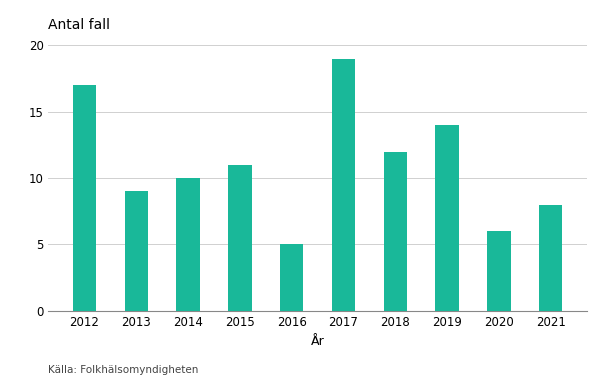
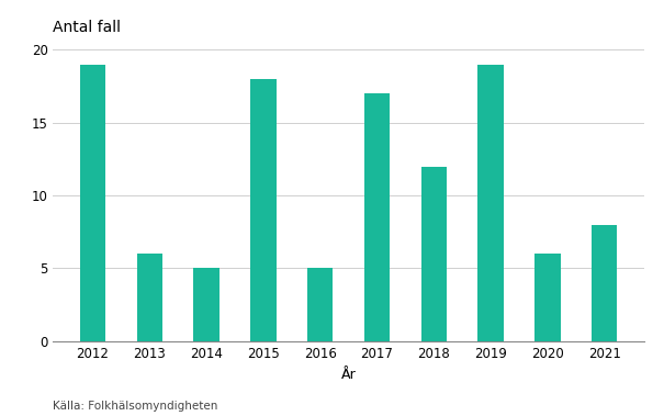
2012: 17 -> 19
2013: 9 -> 6
2014: 10 -> 5
2015: 11 -> 18
2017: 19 -> 17
2019: 14 -> 19
